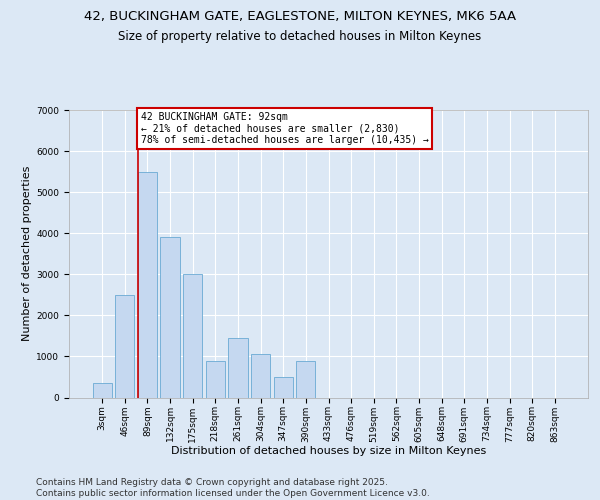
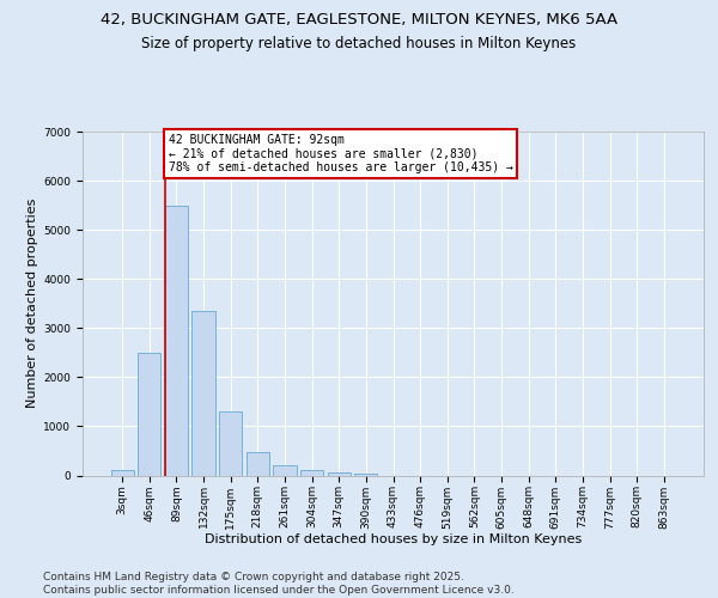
3sqm: 350 -> 100
132sqm: 3900 -> 3350
175sqm: 3000 -> 1300
218sqm: 900 -> 480
261sqm: 1450 -> 210
304sqm: 1050 -> 100
347sqm: 500 -> 60
390sqm: 900 -> 30
